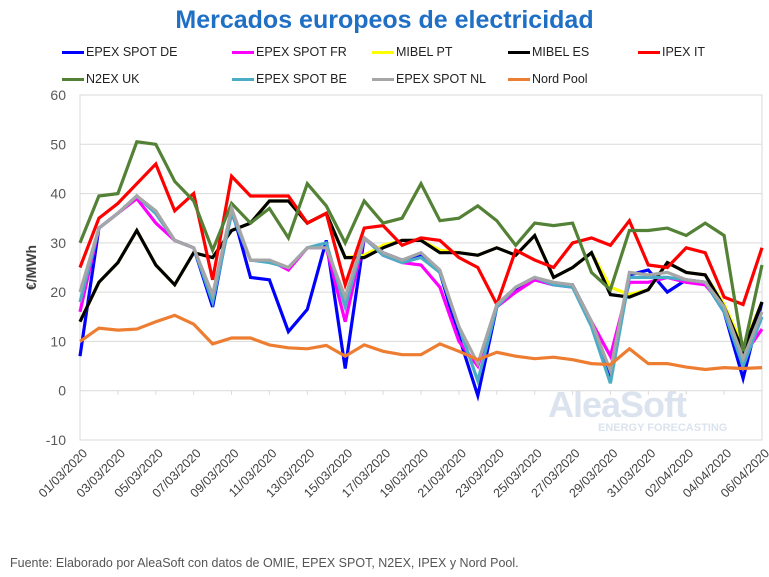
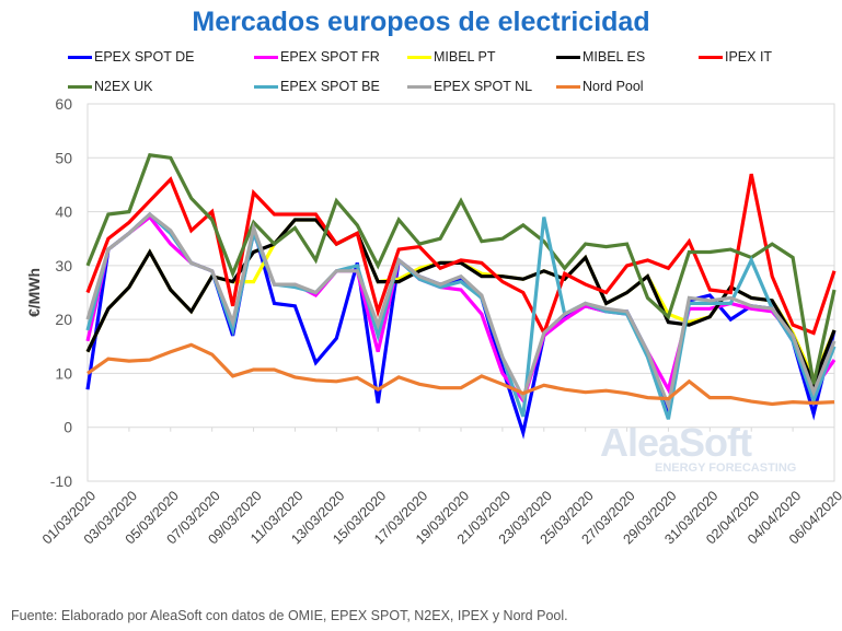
MIBEL PT/09/03/2020: 32 -> 27
EPEX SPOT BE/23/03/2020: 17 -> 39
IPEX IT/02/04/2020: 29 -> 47
EPEX SPOT BE/02/04/2020: 22 -> 31
